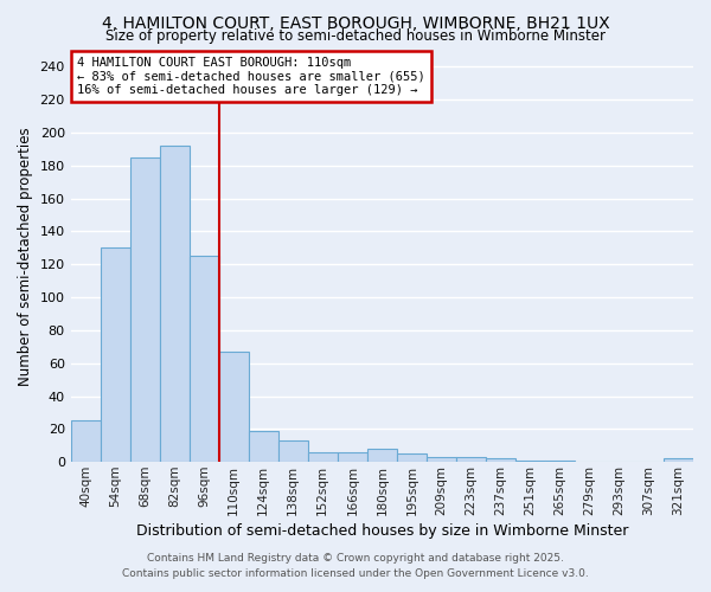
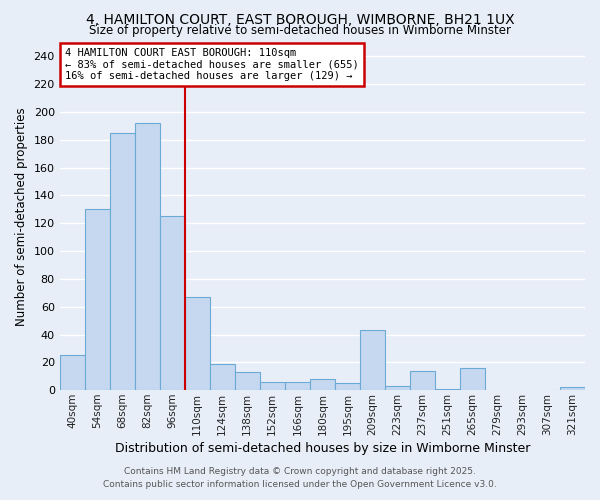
209sqm: 3 -> 43
237sqm: 2 -> 14
265sqm: 1 -> 16
